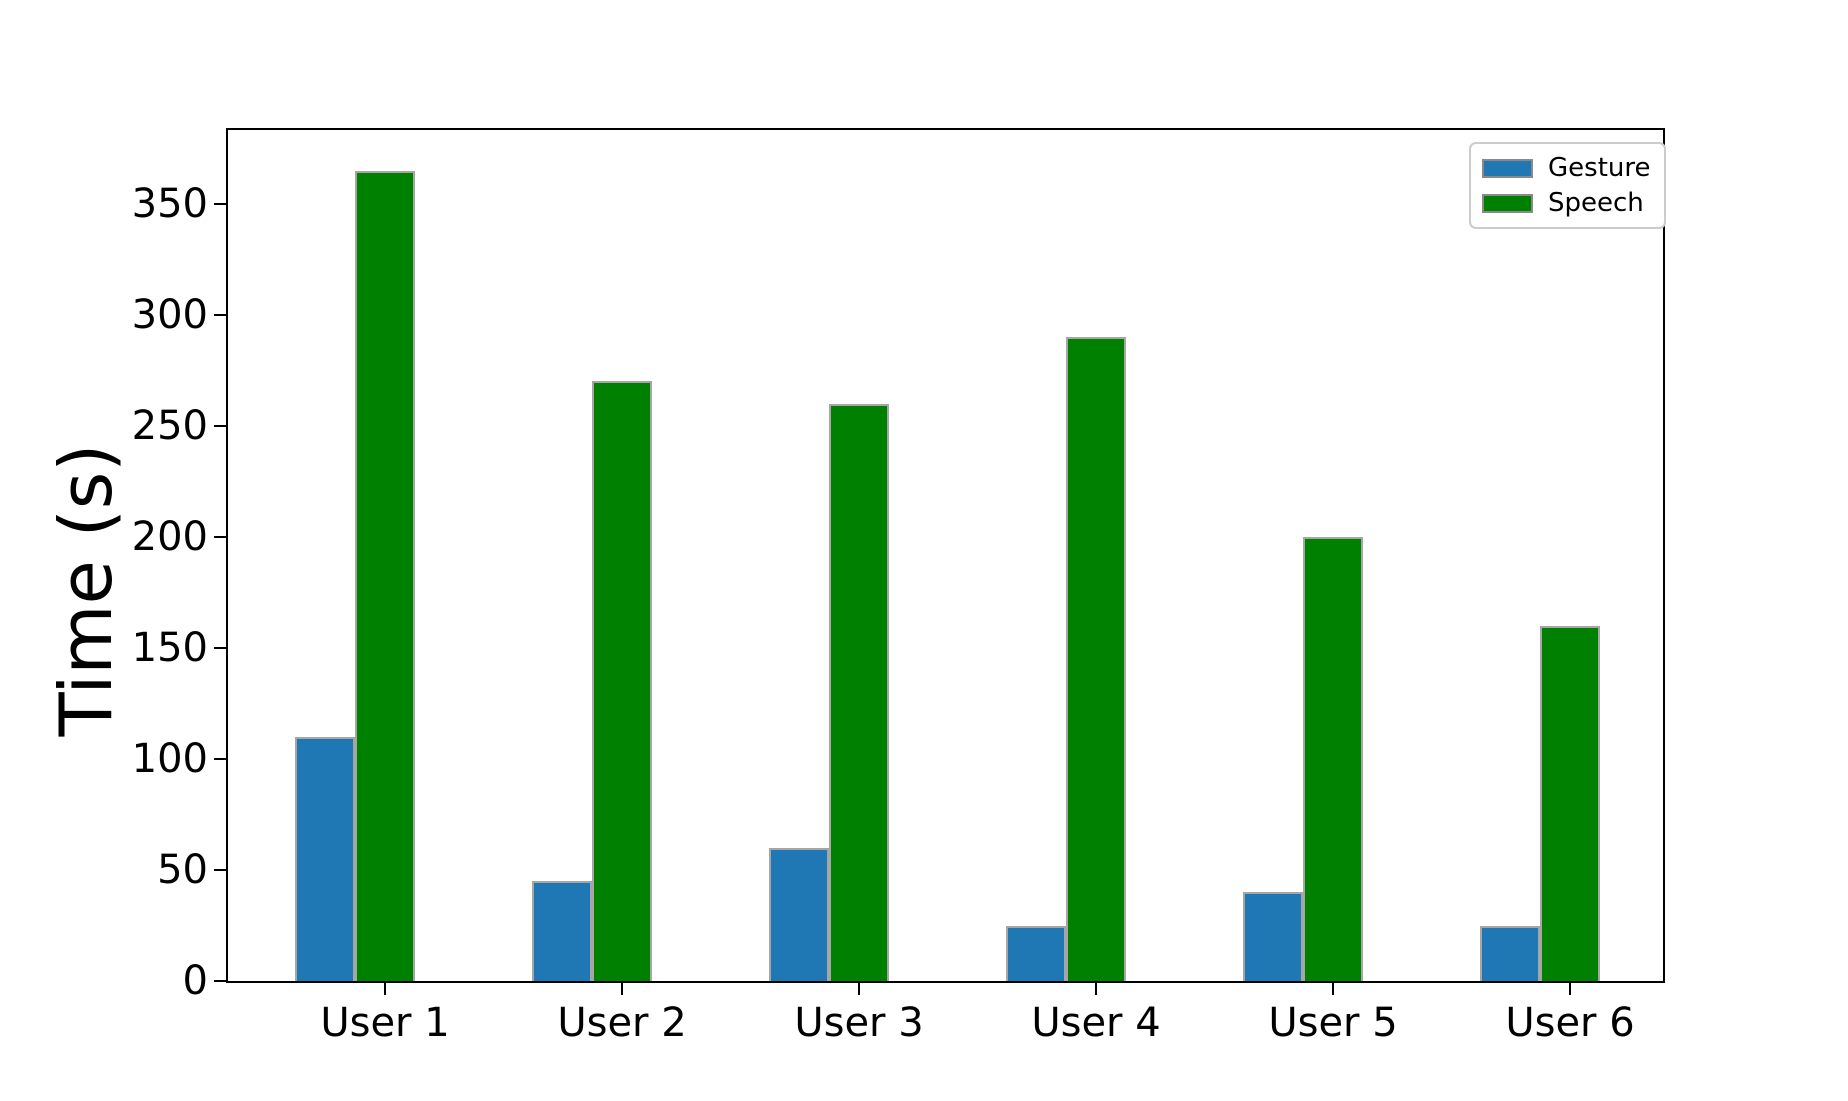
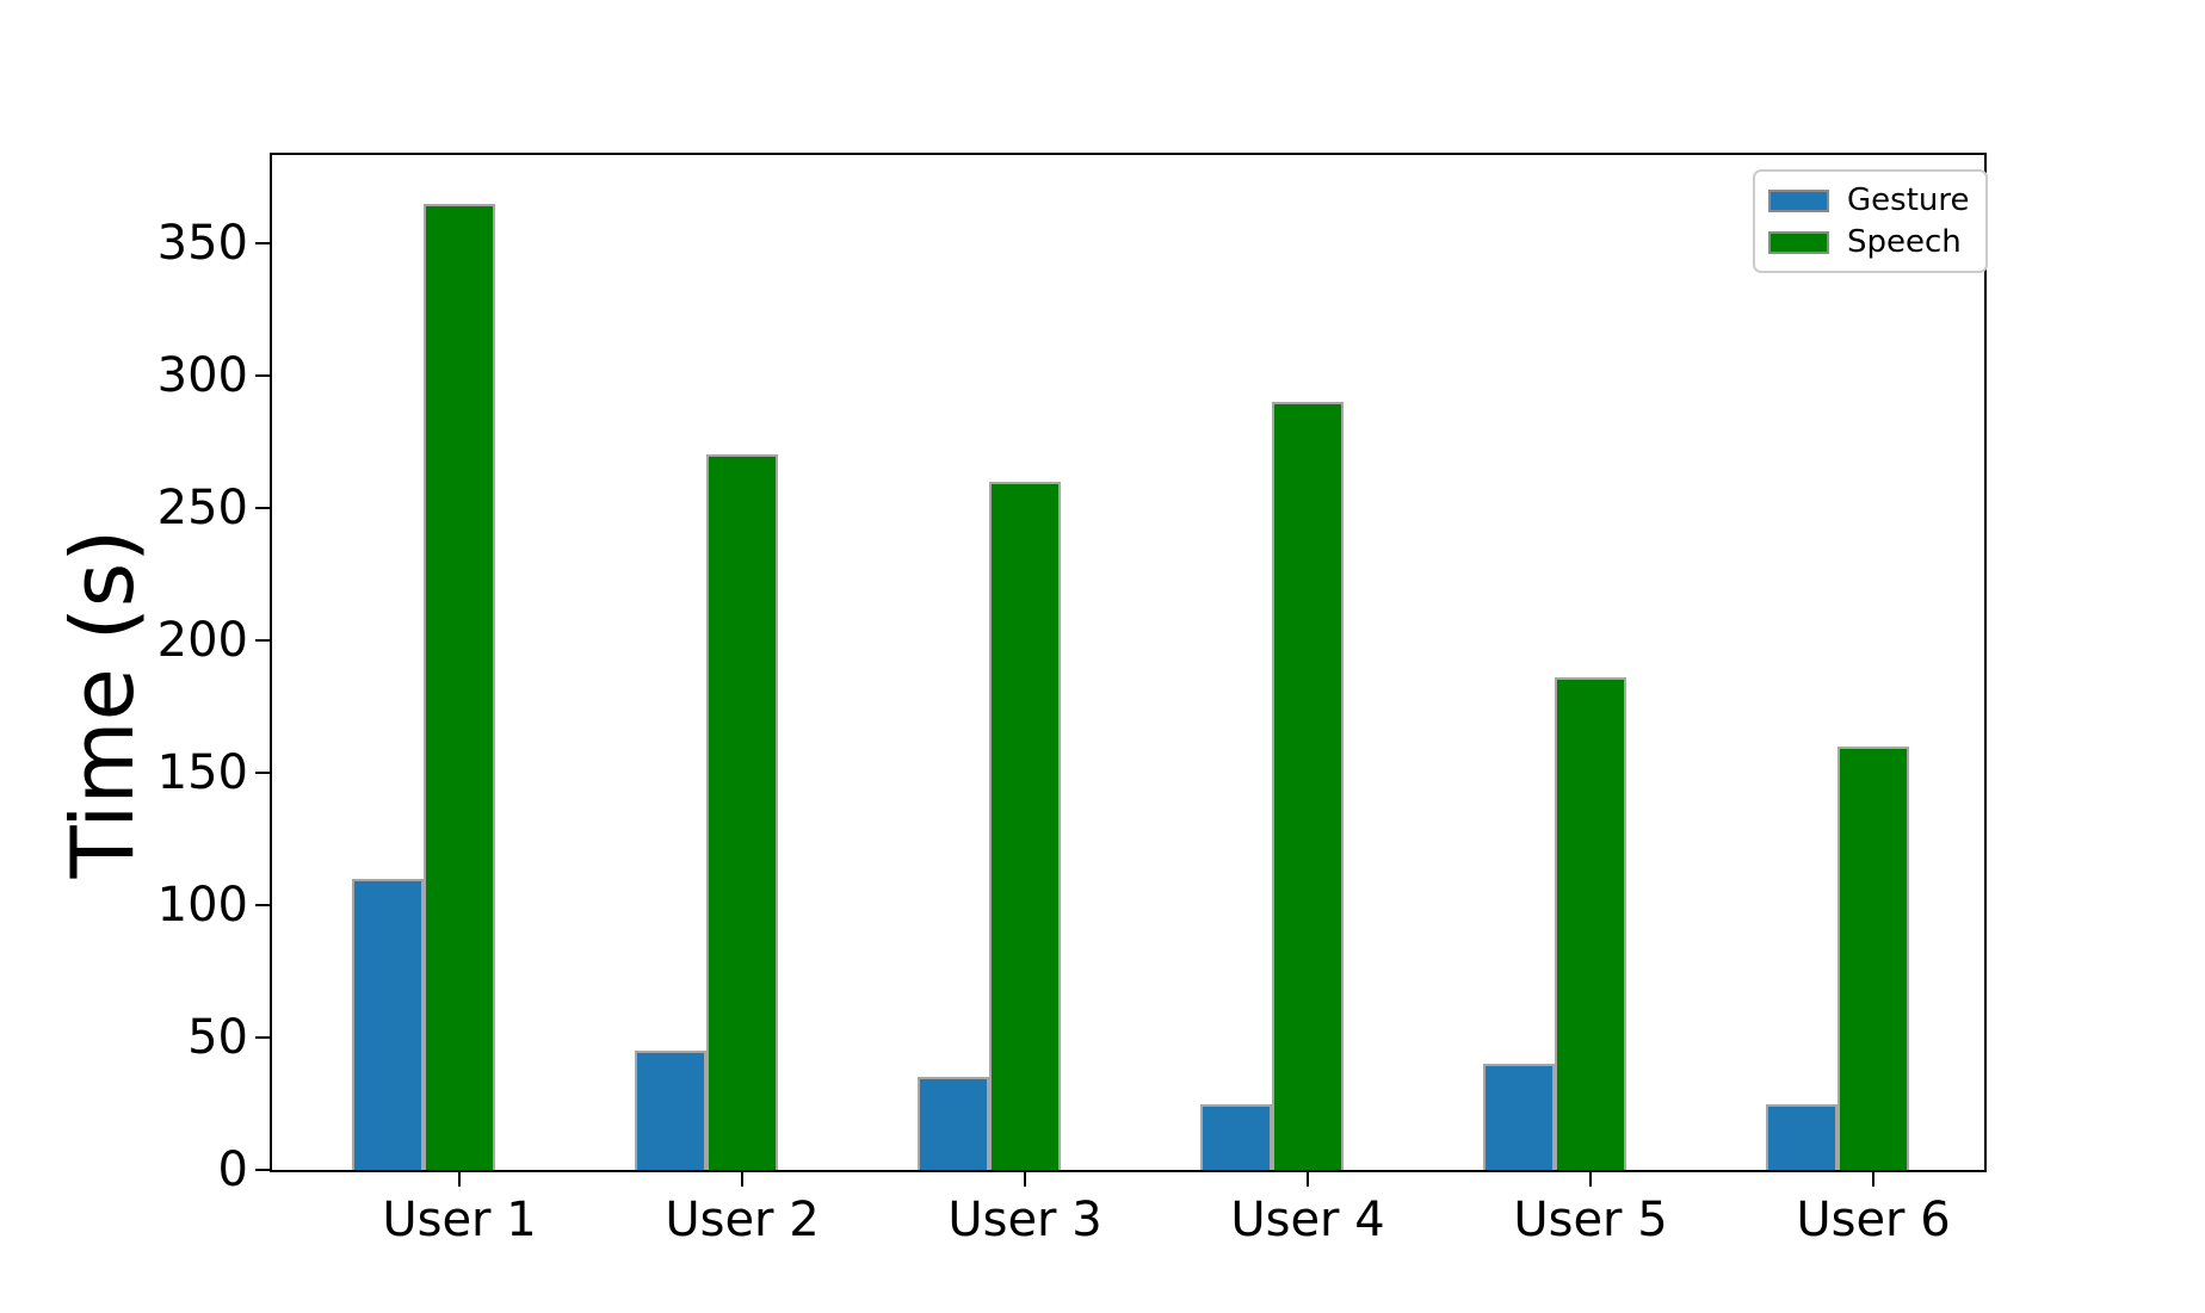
Gesture/User 3: 60 -> 35
Speech/User 5: 200 -> 186
